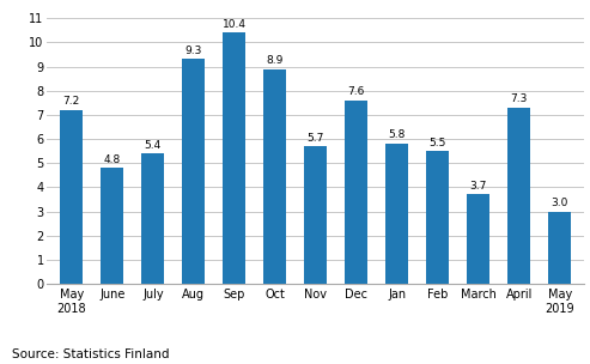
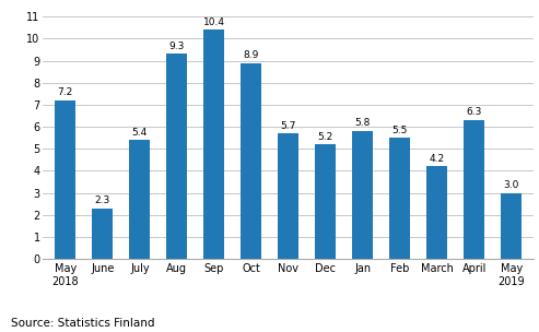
June: 4.8 -> 2.3
Dec: 7.6 -> 5.2
March: 3.7 -> 4.2
April: 7.3 -> 6.3
